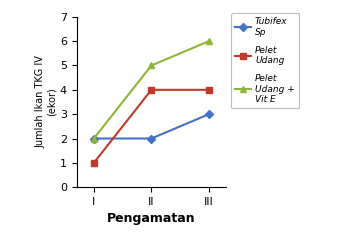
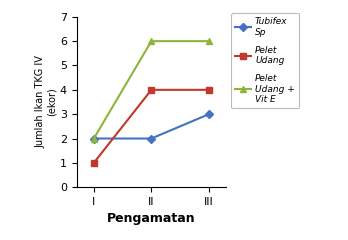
Pelet Udang + Vit E/II: 5 -> 6
